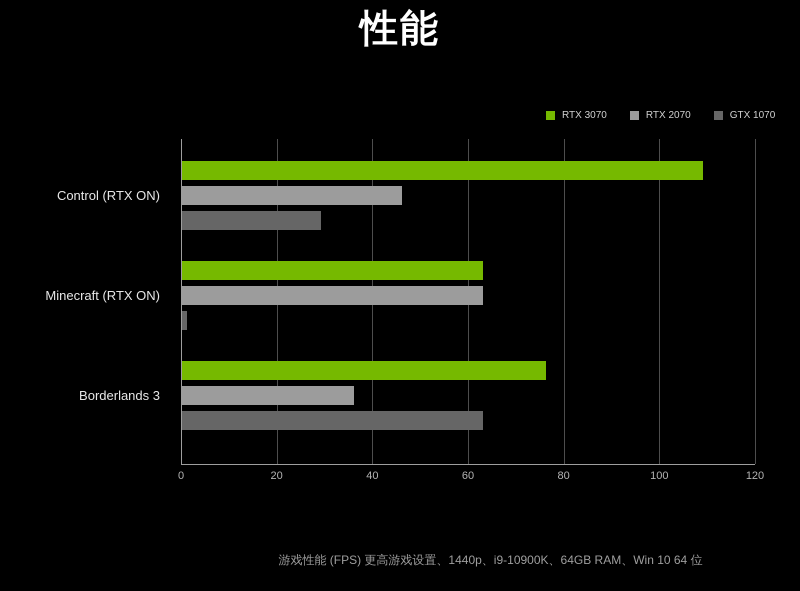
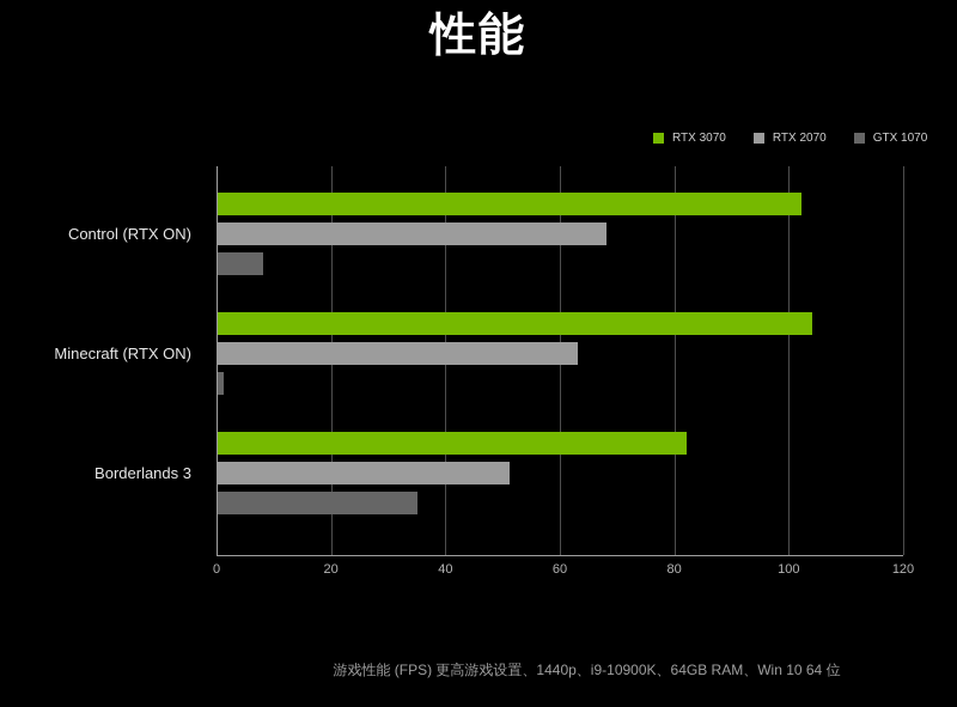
RTX 3070/Control (RTX ON): 109 -> 102
RTX 2070/Control (RTX ON): 46 -> 68
GTX 1070/Control (RTX ON): 29 -> 8
RTX 3070/Minecraft (RTX ON): 63 -> 104
RTX 3070/Borderlands 3: 76 -> 82
RTX 2070/Borderlands 3: 36 -> 51
GTX 1070/Borderlands 3: 63 -> 35
